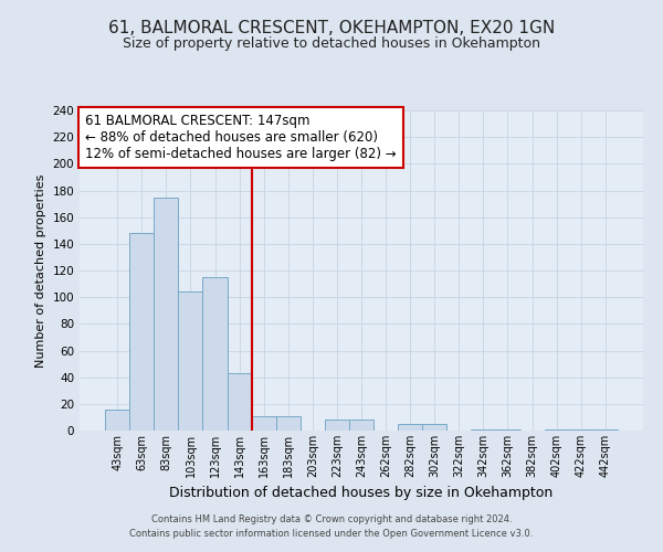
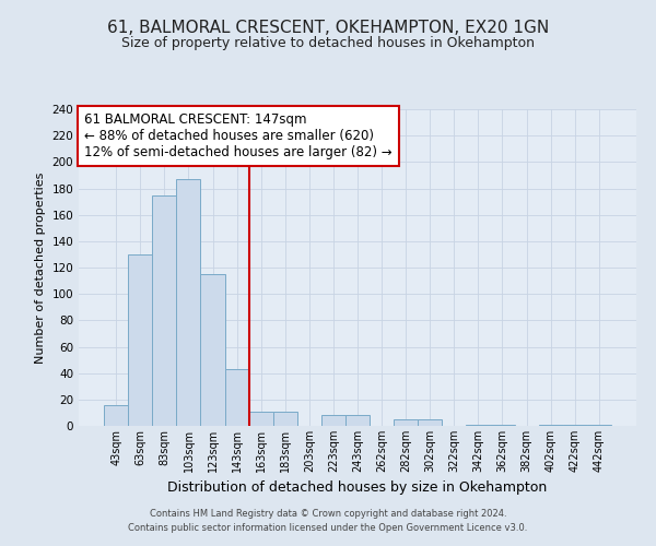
63sqm: 148 -> 130
103sqm: 104 -> 187
